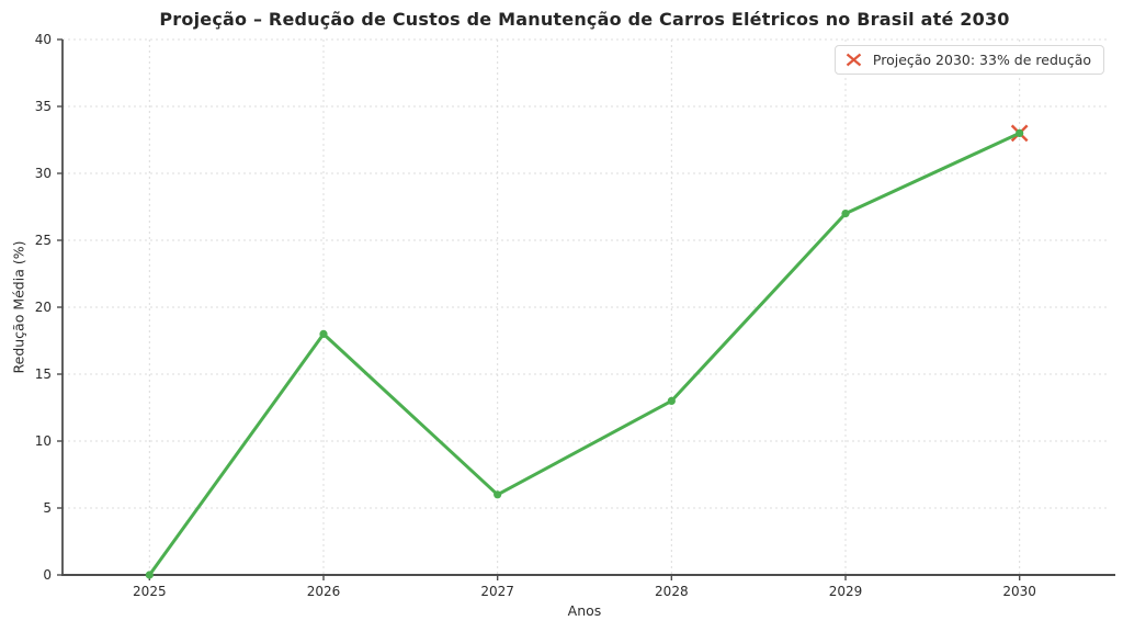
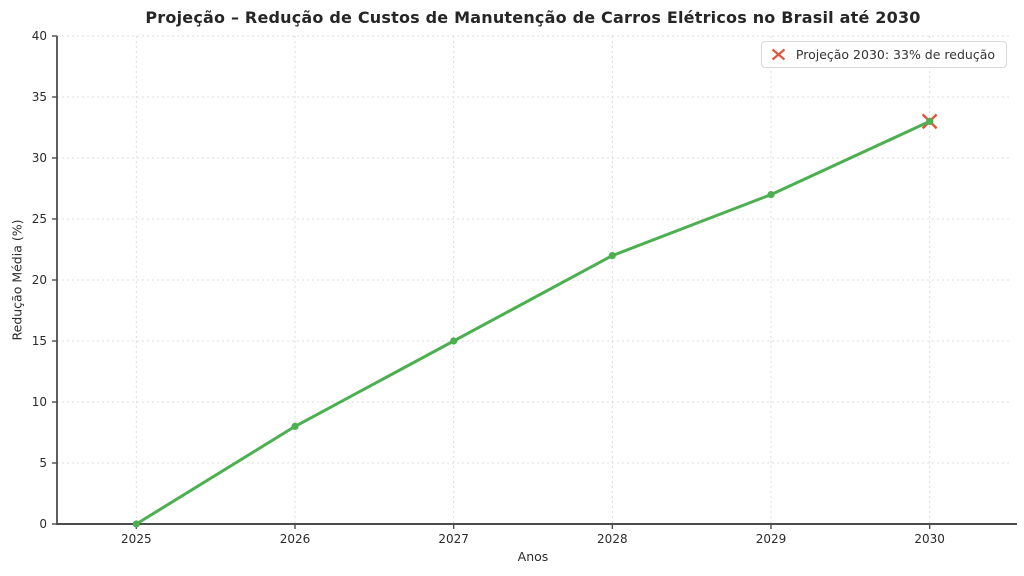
2026: 18 -> 8
2027: 6 -> 15
2028: 13 -> 22
